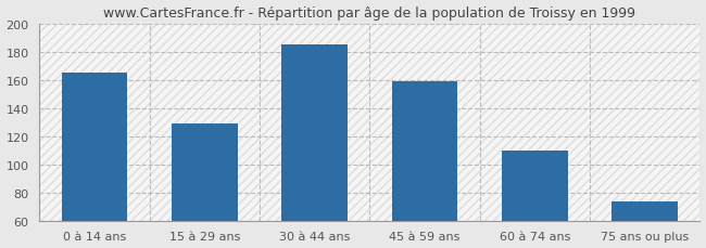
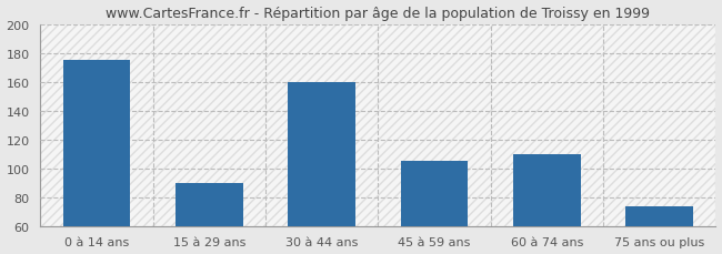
0 à 14 ans: 165 -> 175
15 à 29 ans: 129 -> 90
30 à 44 ans: 185 -> 160
45 à 59 ans: 159 -> 105
